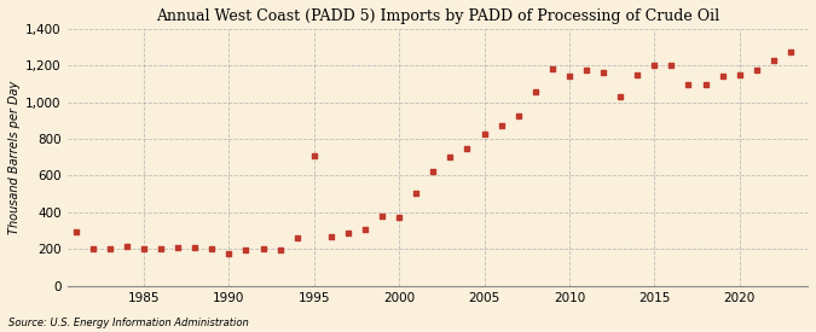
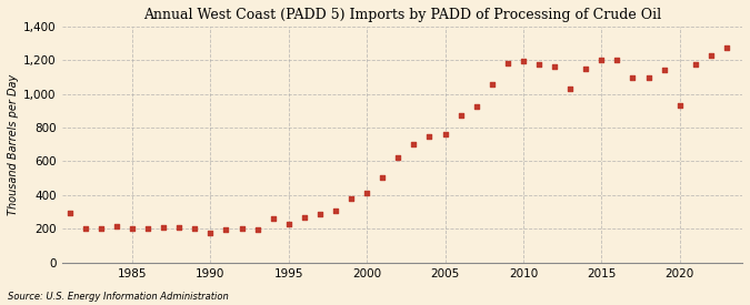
1995: 710 -> 230
2000: 370 -> 420
2005: 830 -> 760
2010: 1,140 -> 1,200
2020: 1,150 -> 940
